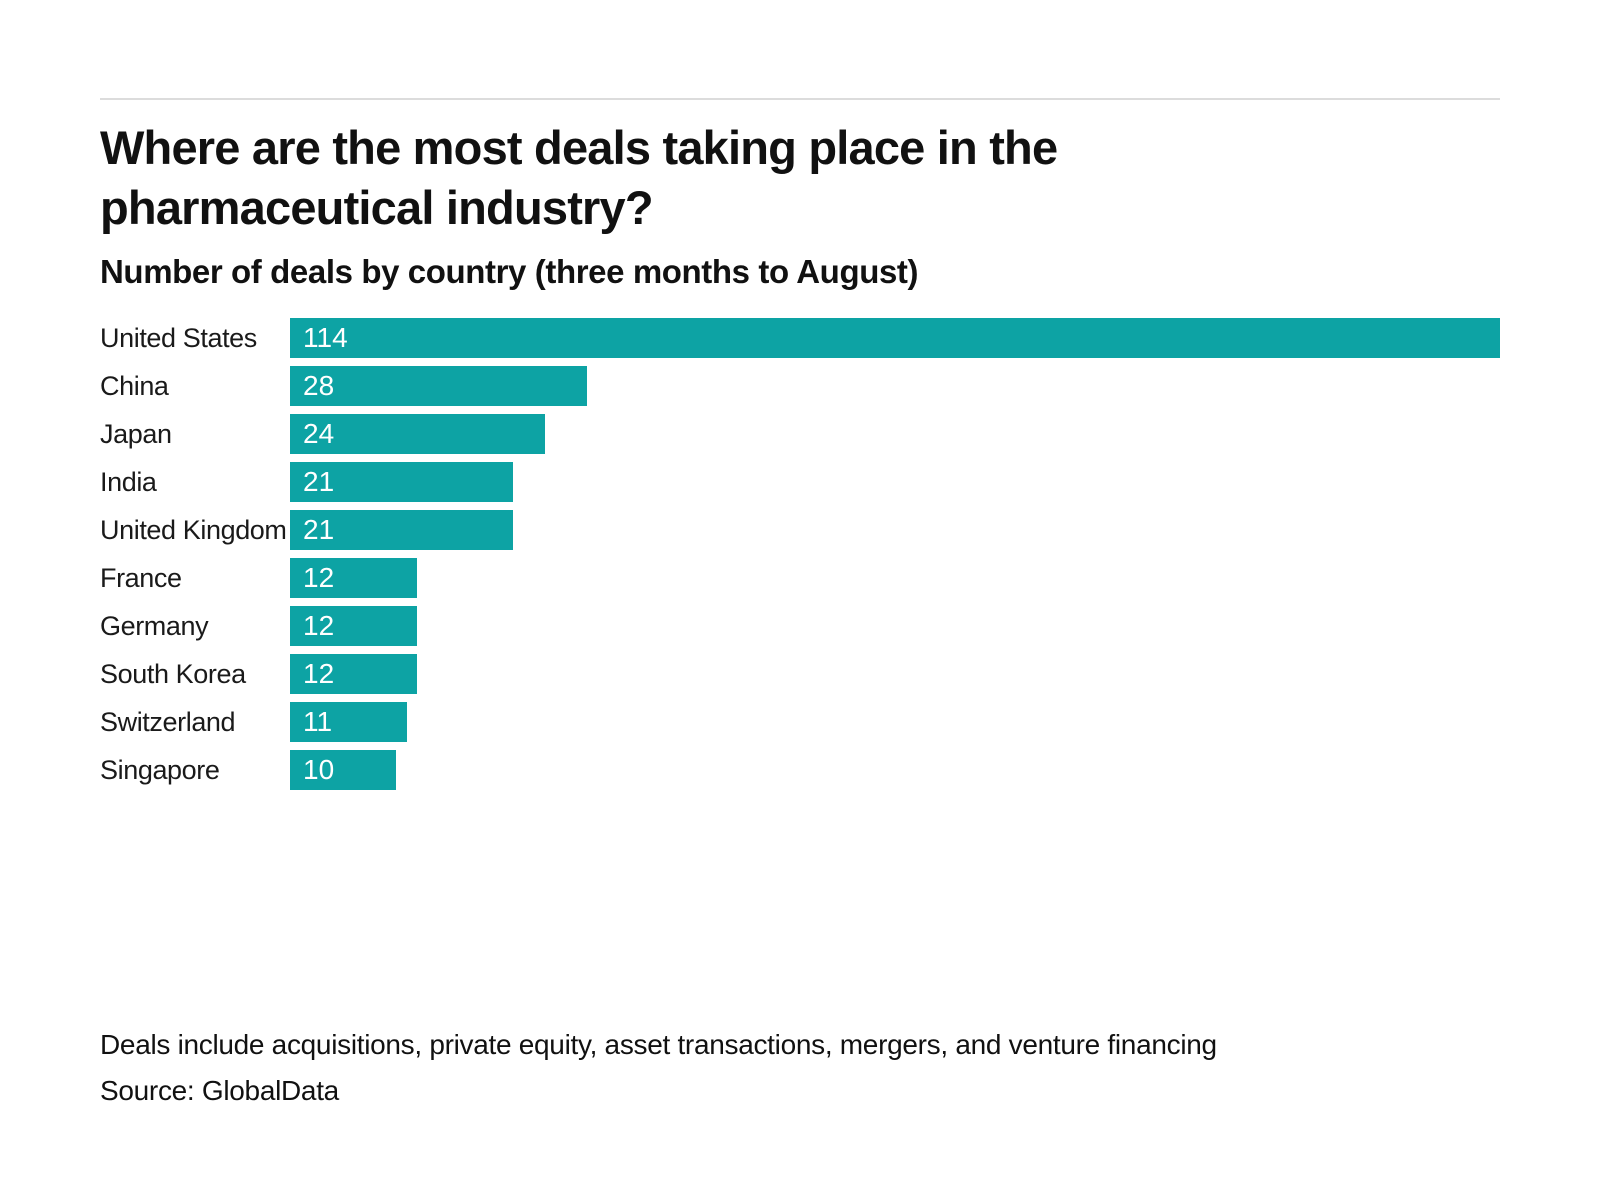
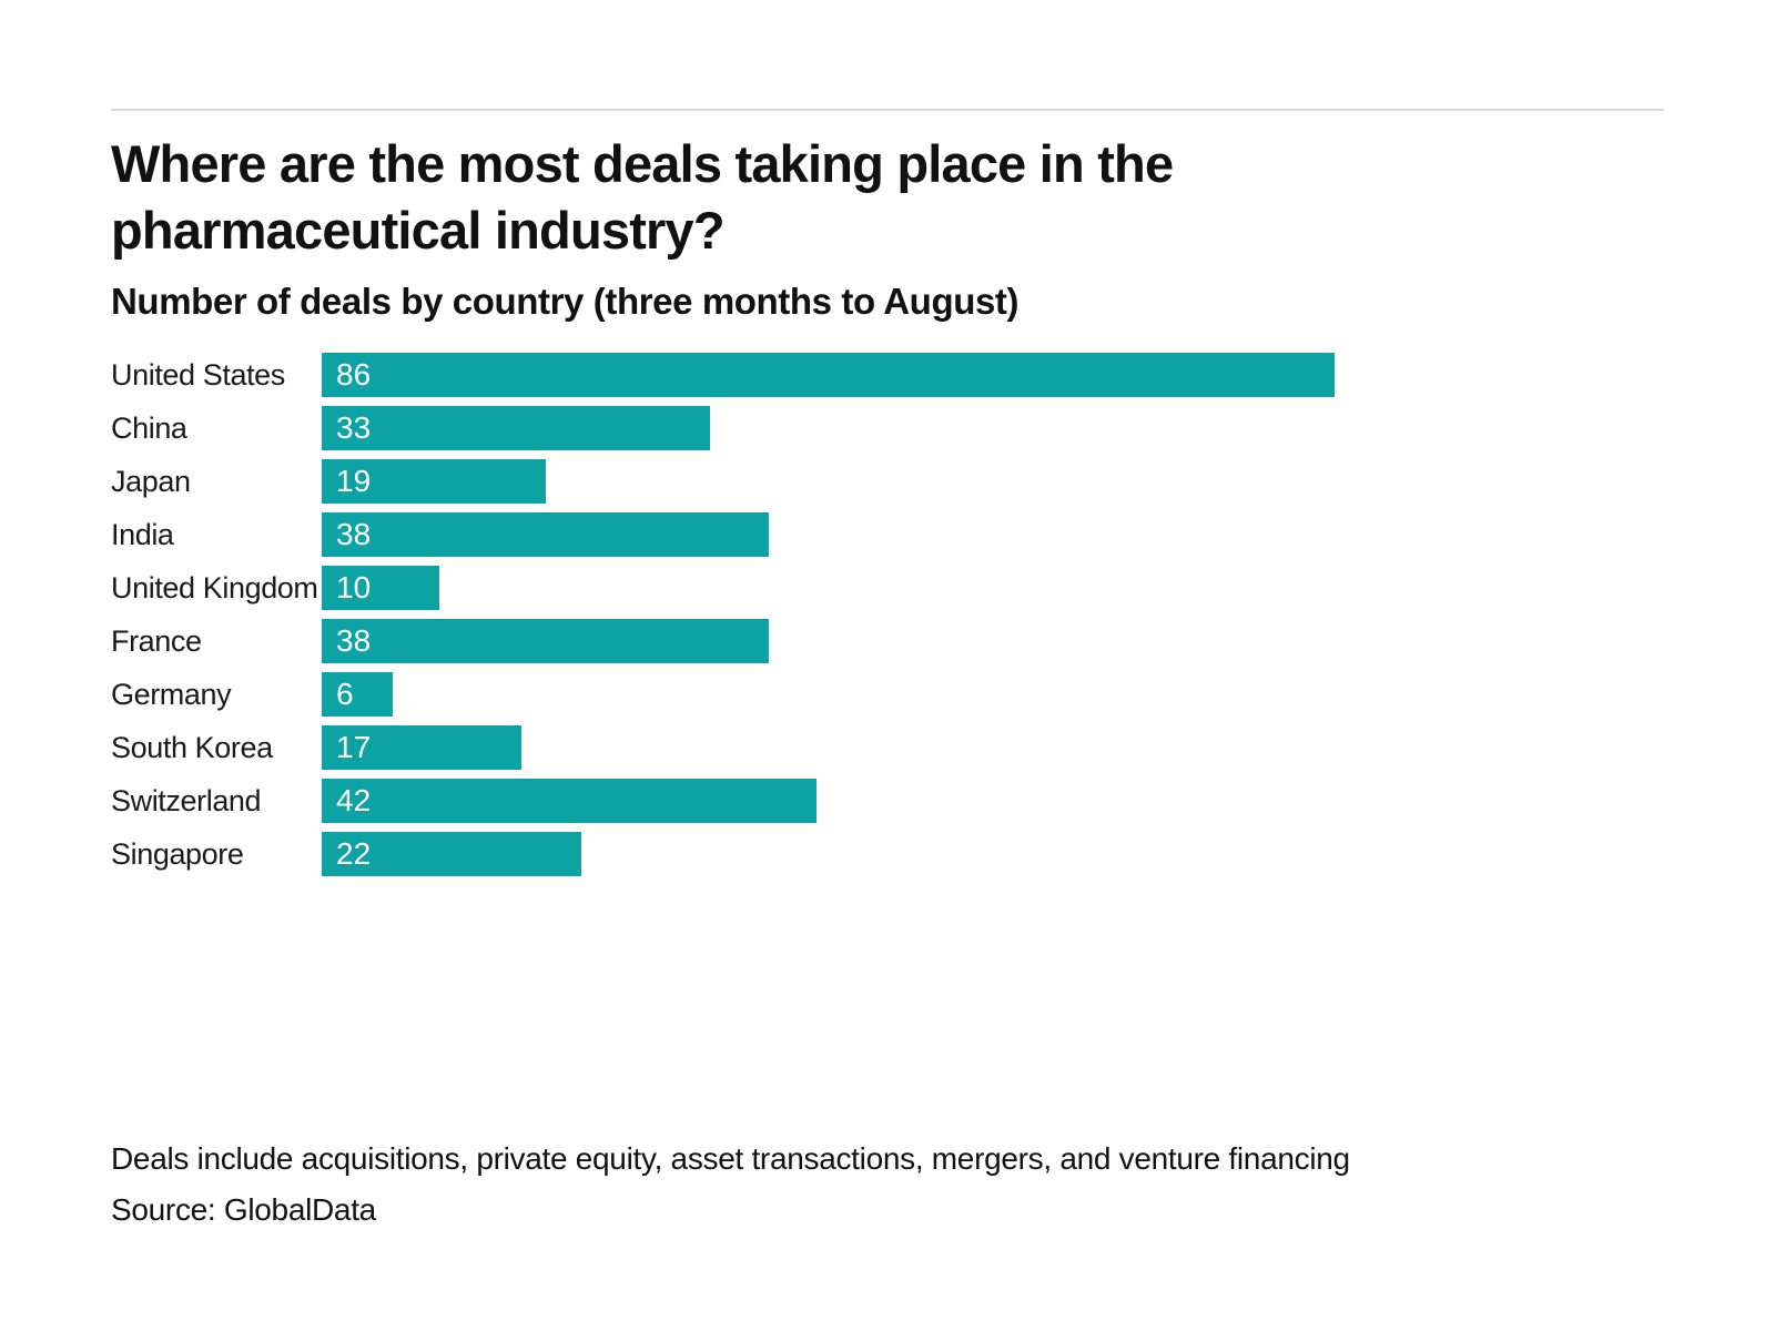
United States: 114 -> 86
China: 28 -> 33
Japan: 24 -> 19
India: 21 -> 38
United Kingdom: 21 -> 10
France: 12 -> 38
Germany: 12 -> 6
South Korea: 12 -> 17
Switzerland: 11 -> 42
Singapore: 10 -> 22
